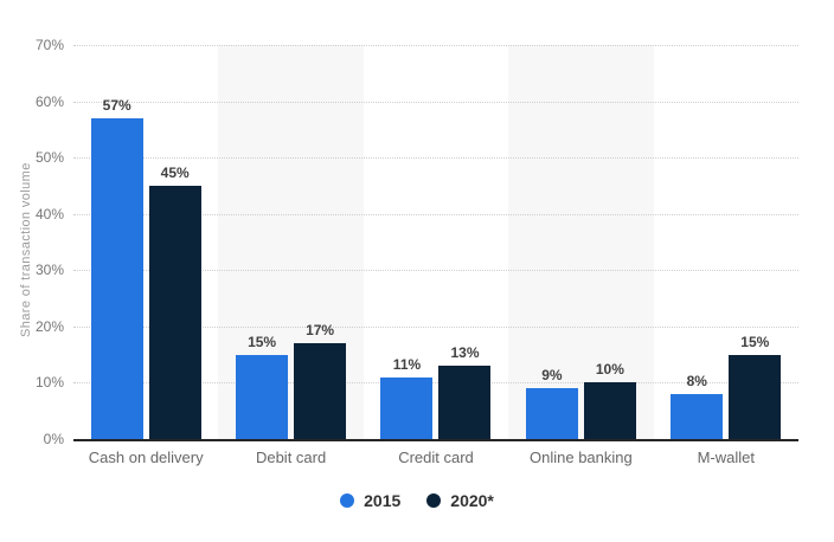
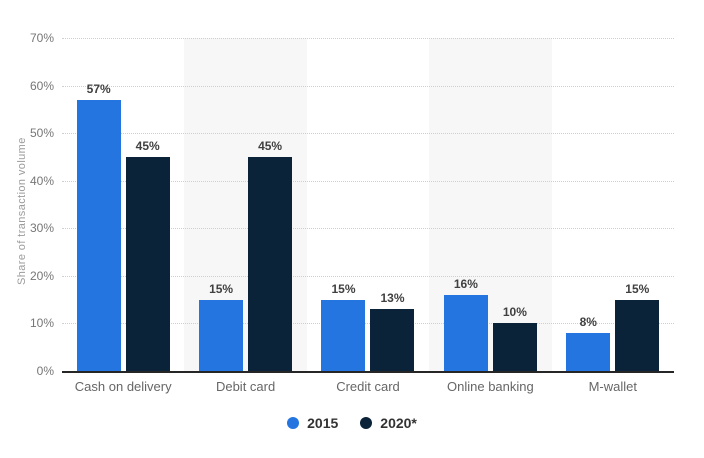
2020*/Debit card: 17% -> 45%
2015/Credit card: 11% -> 15%
2015/Online banking: 9% -> 16%
